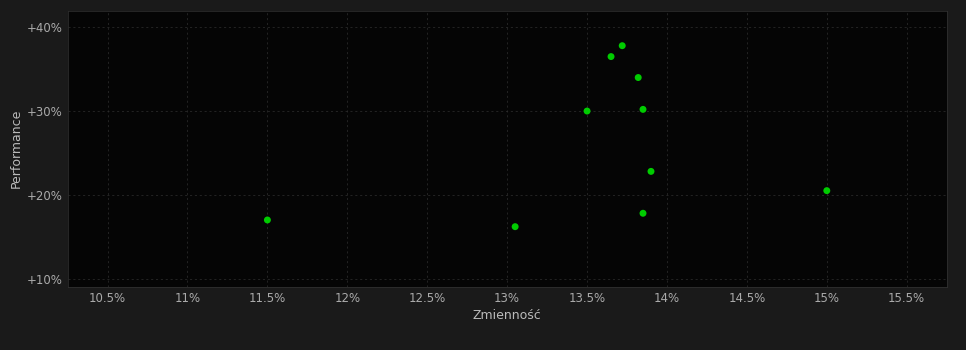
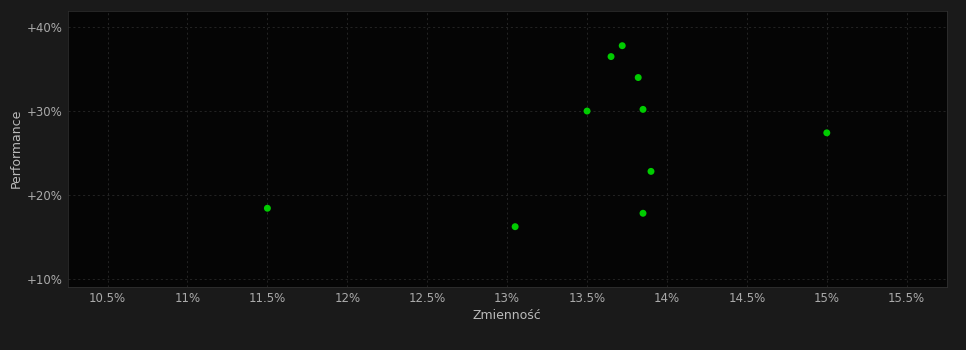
11.5%: 17.0% -> 18.4%
15%: 20.5% -> 27.4%
